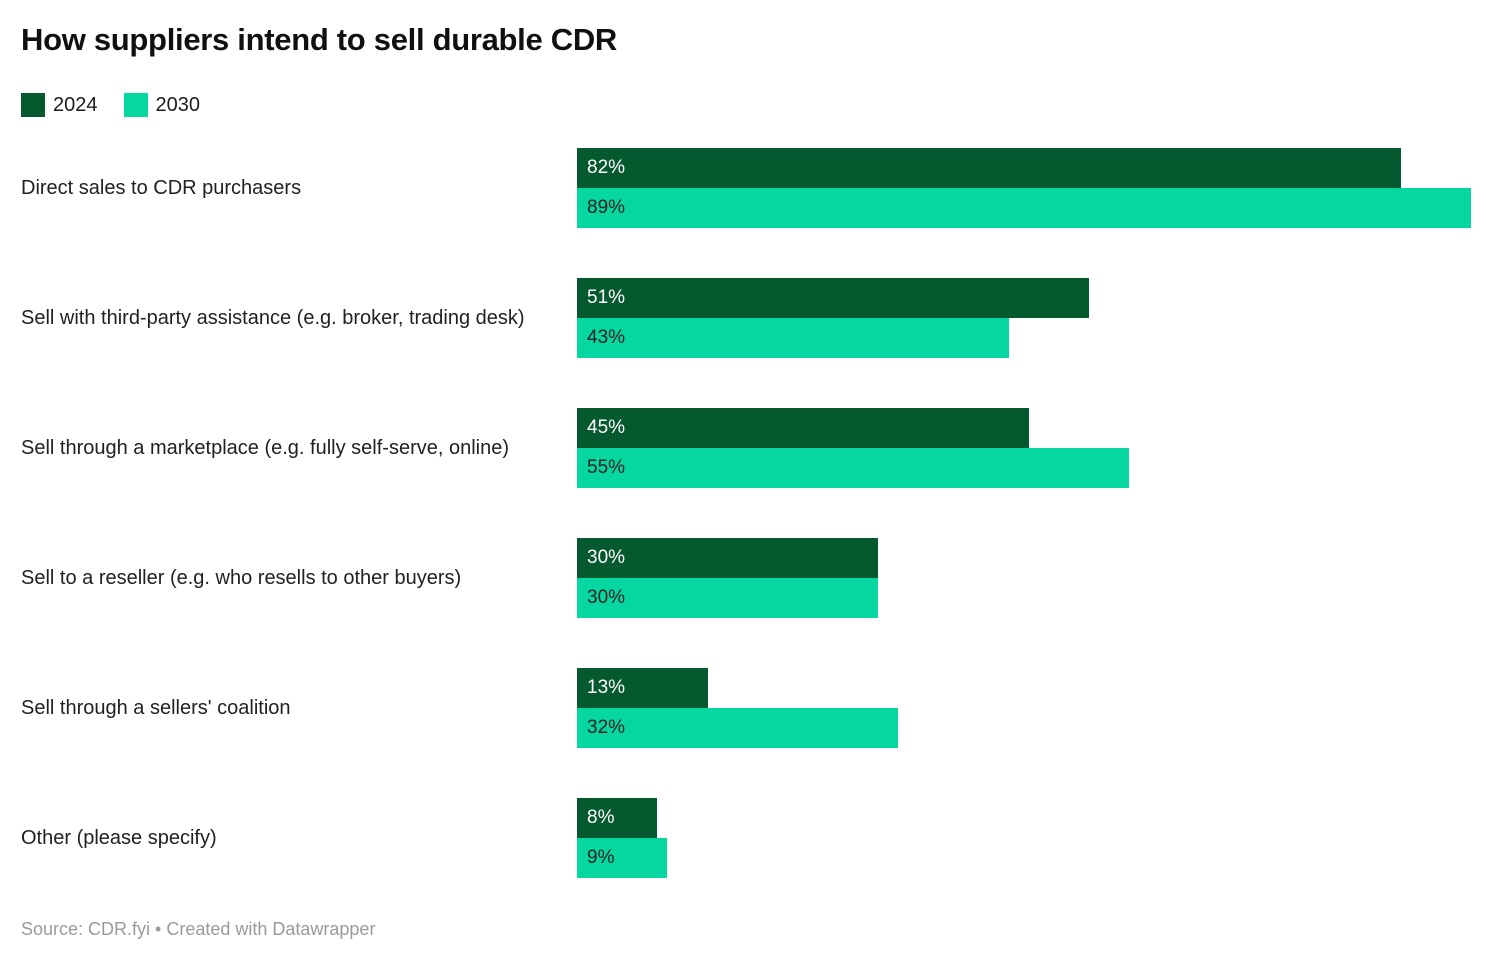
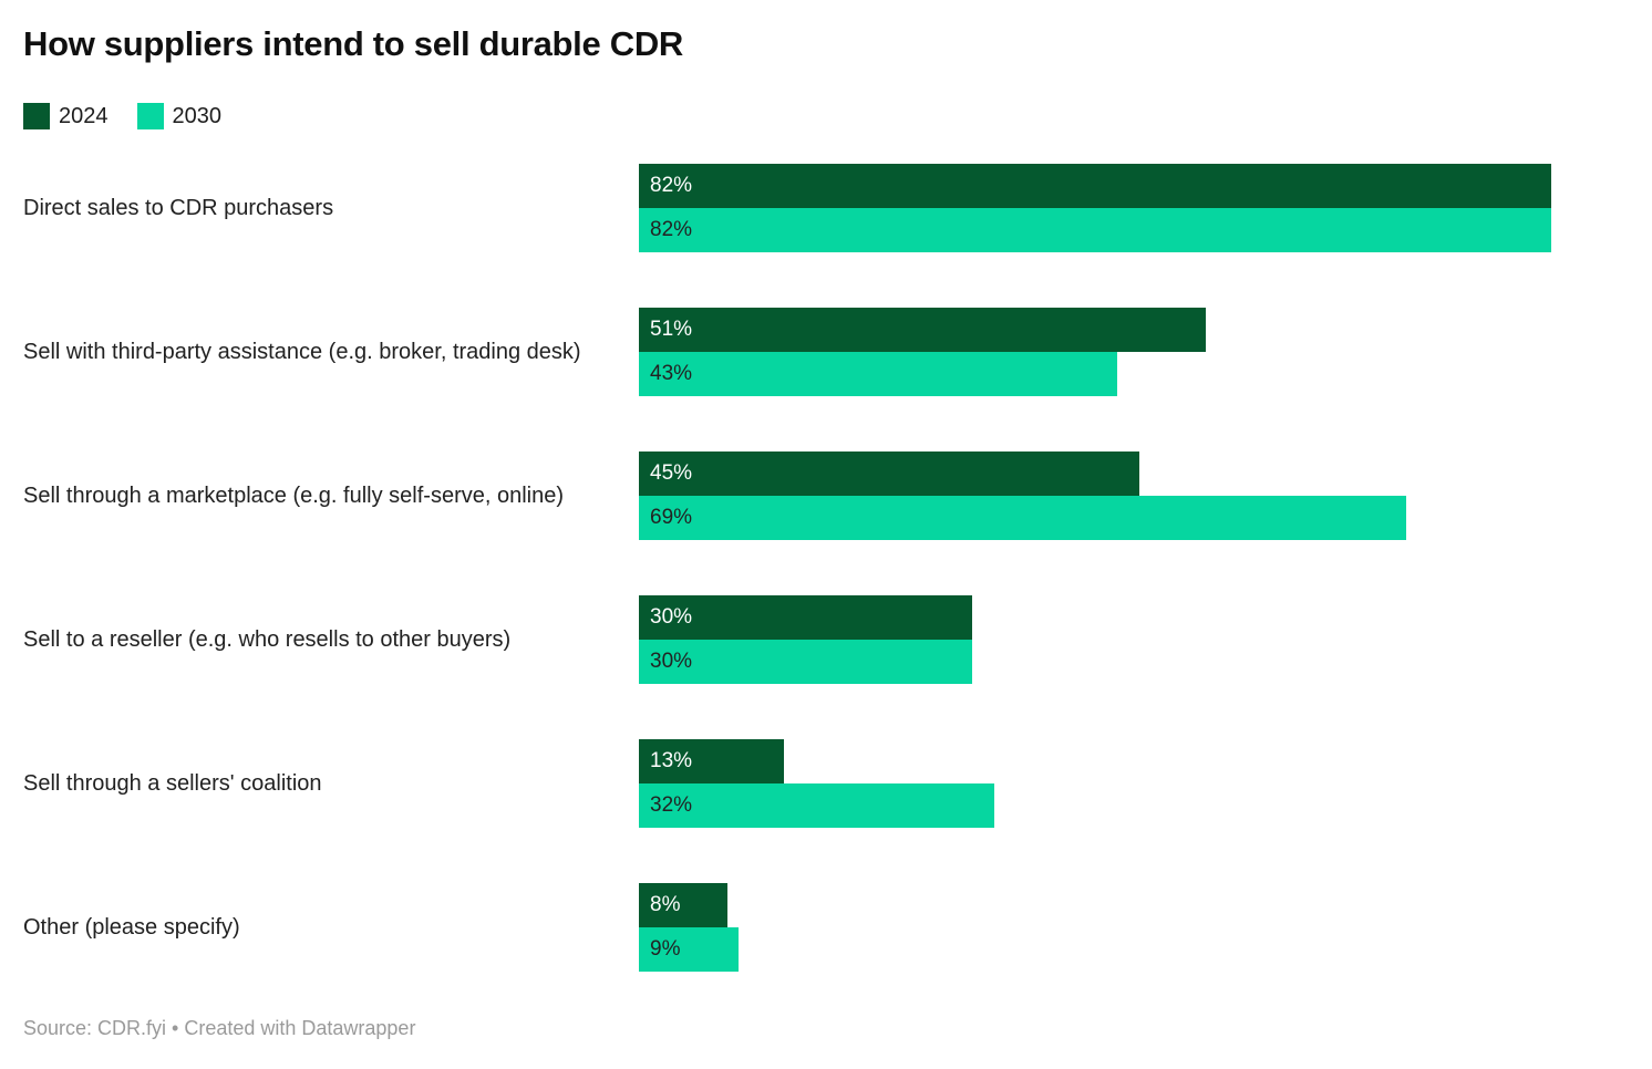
2030/Direct sales to CDR purchasers: 89% -> 82%
2030/Sell through a marketplace (e.g. fully self-serve, online): 55% -> 69%
